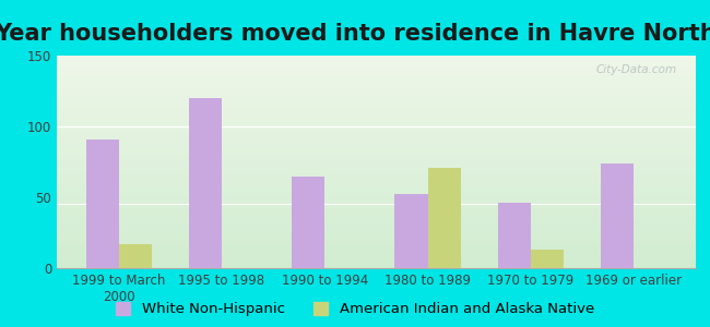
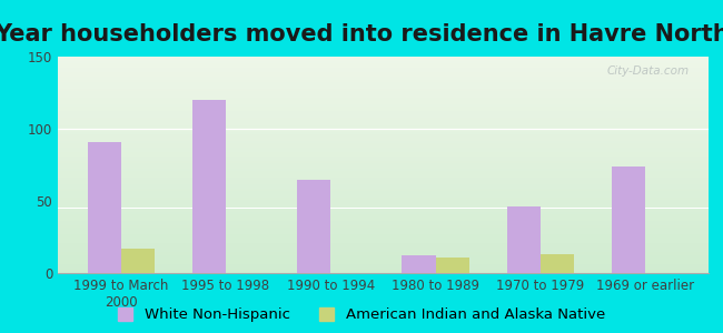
White Non-Hispanic/1980 to 1989: 52 -> 12
American Indian and Alaska Native/1980 to 1989: 71 -> 11
